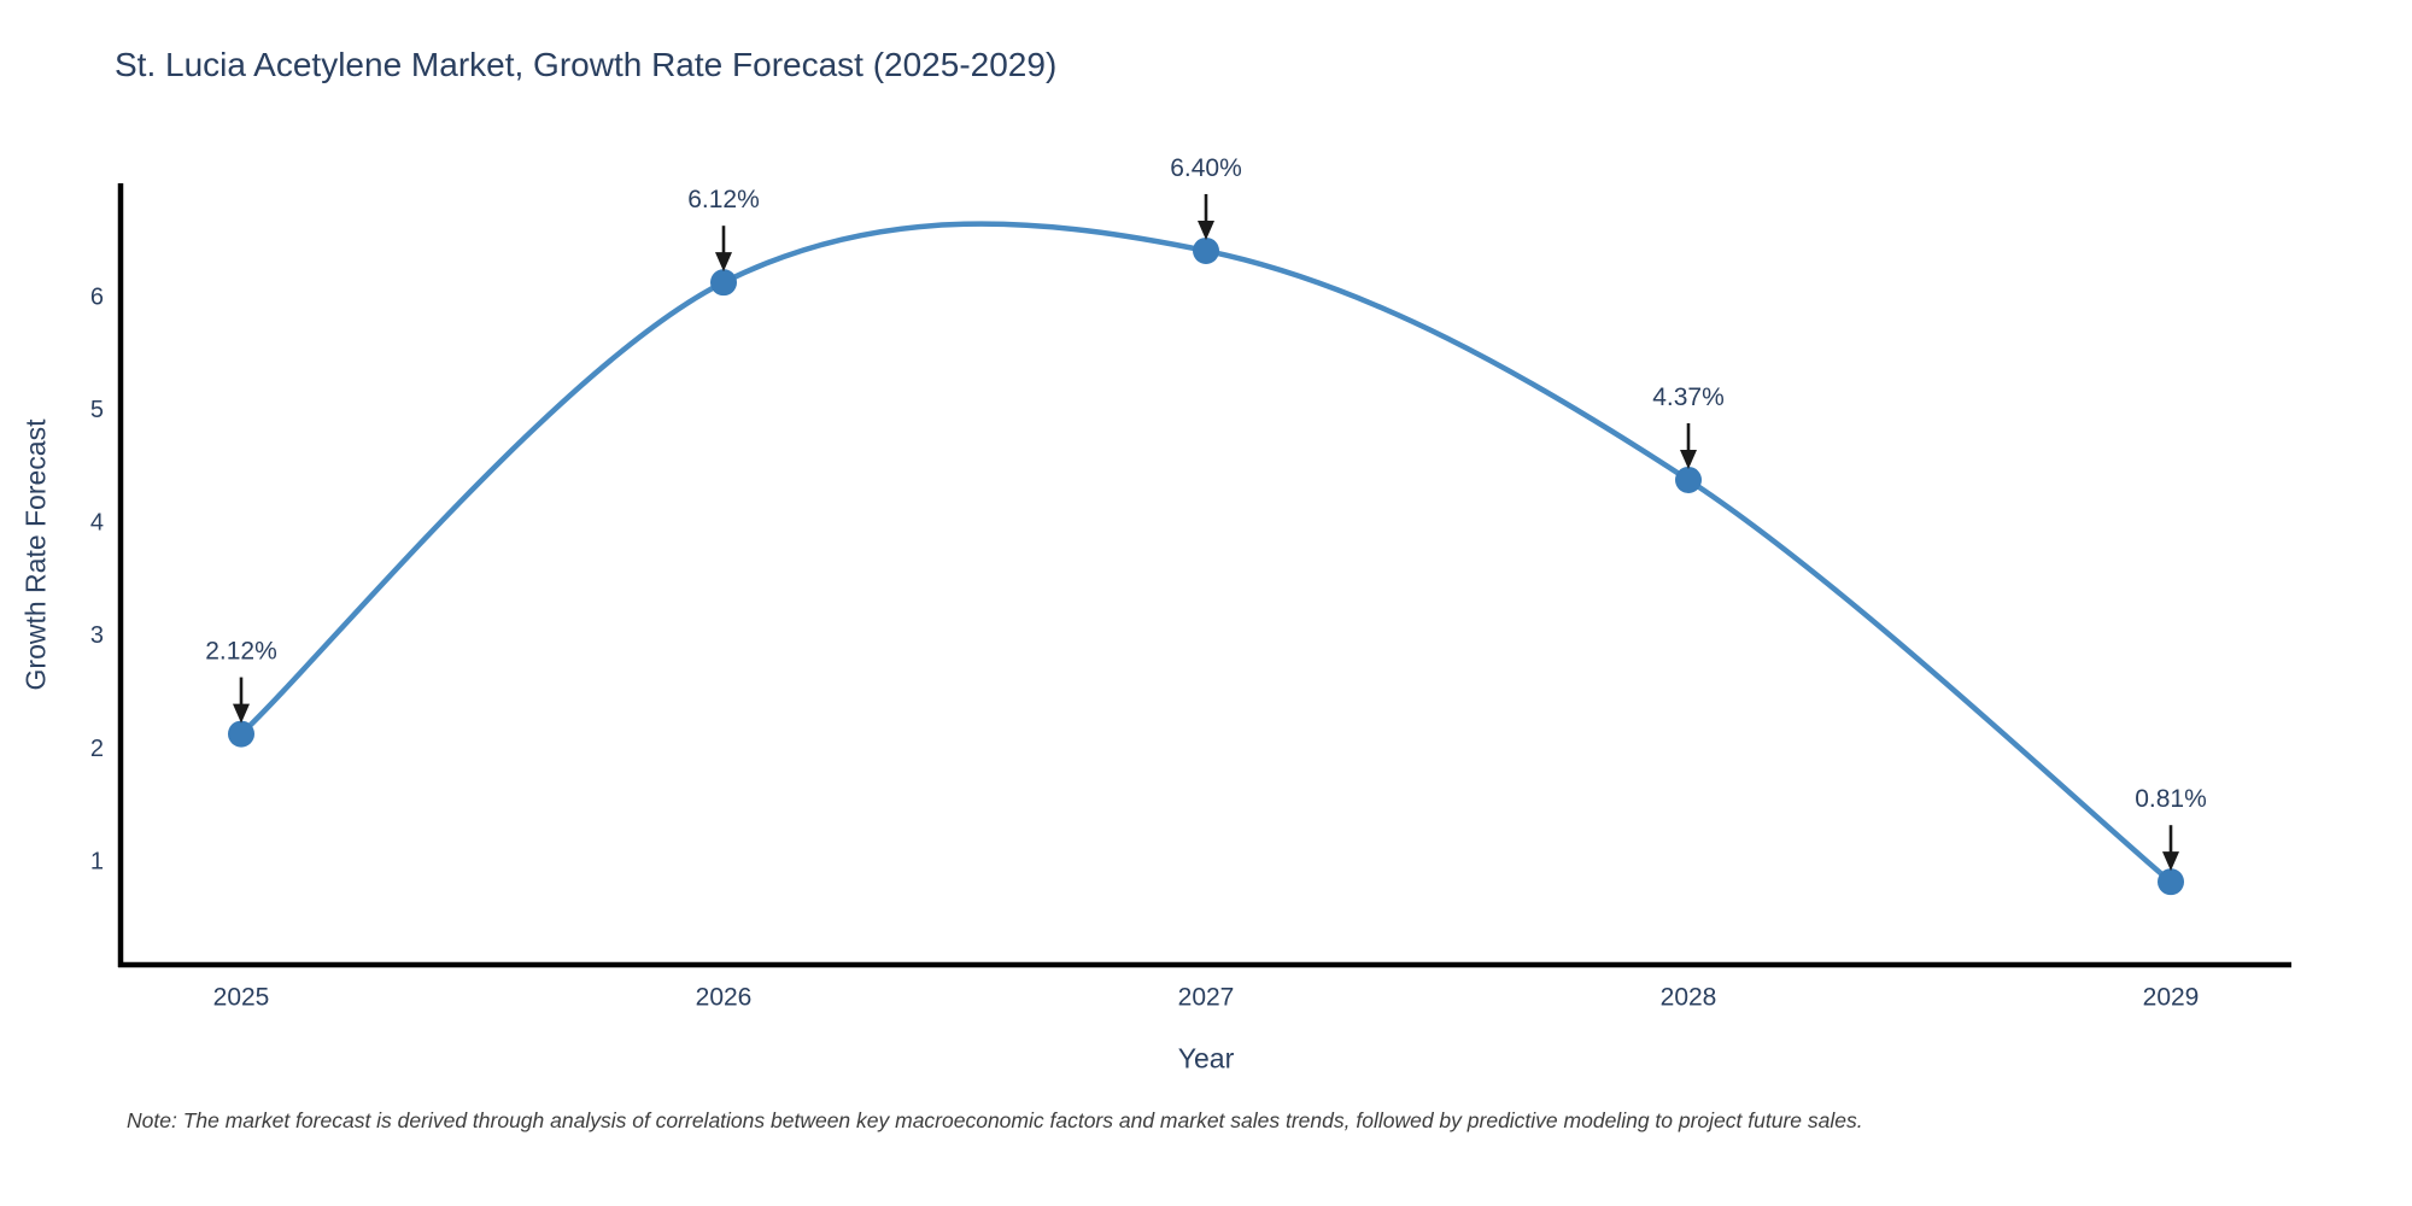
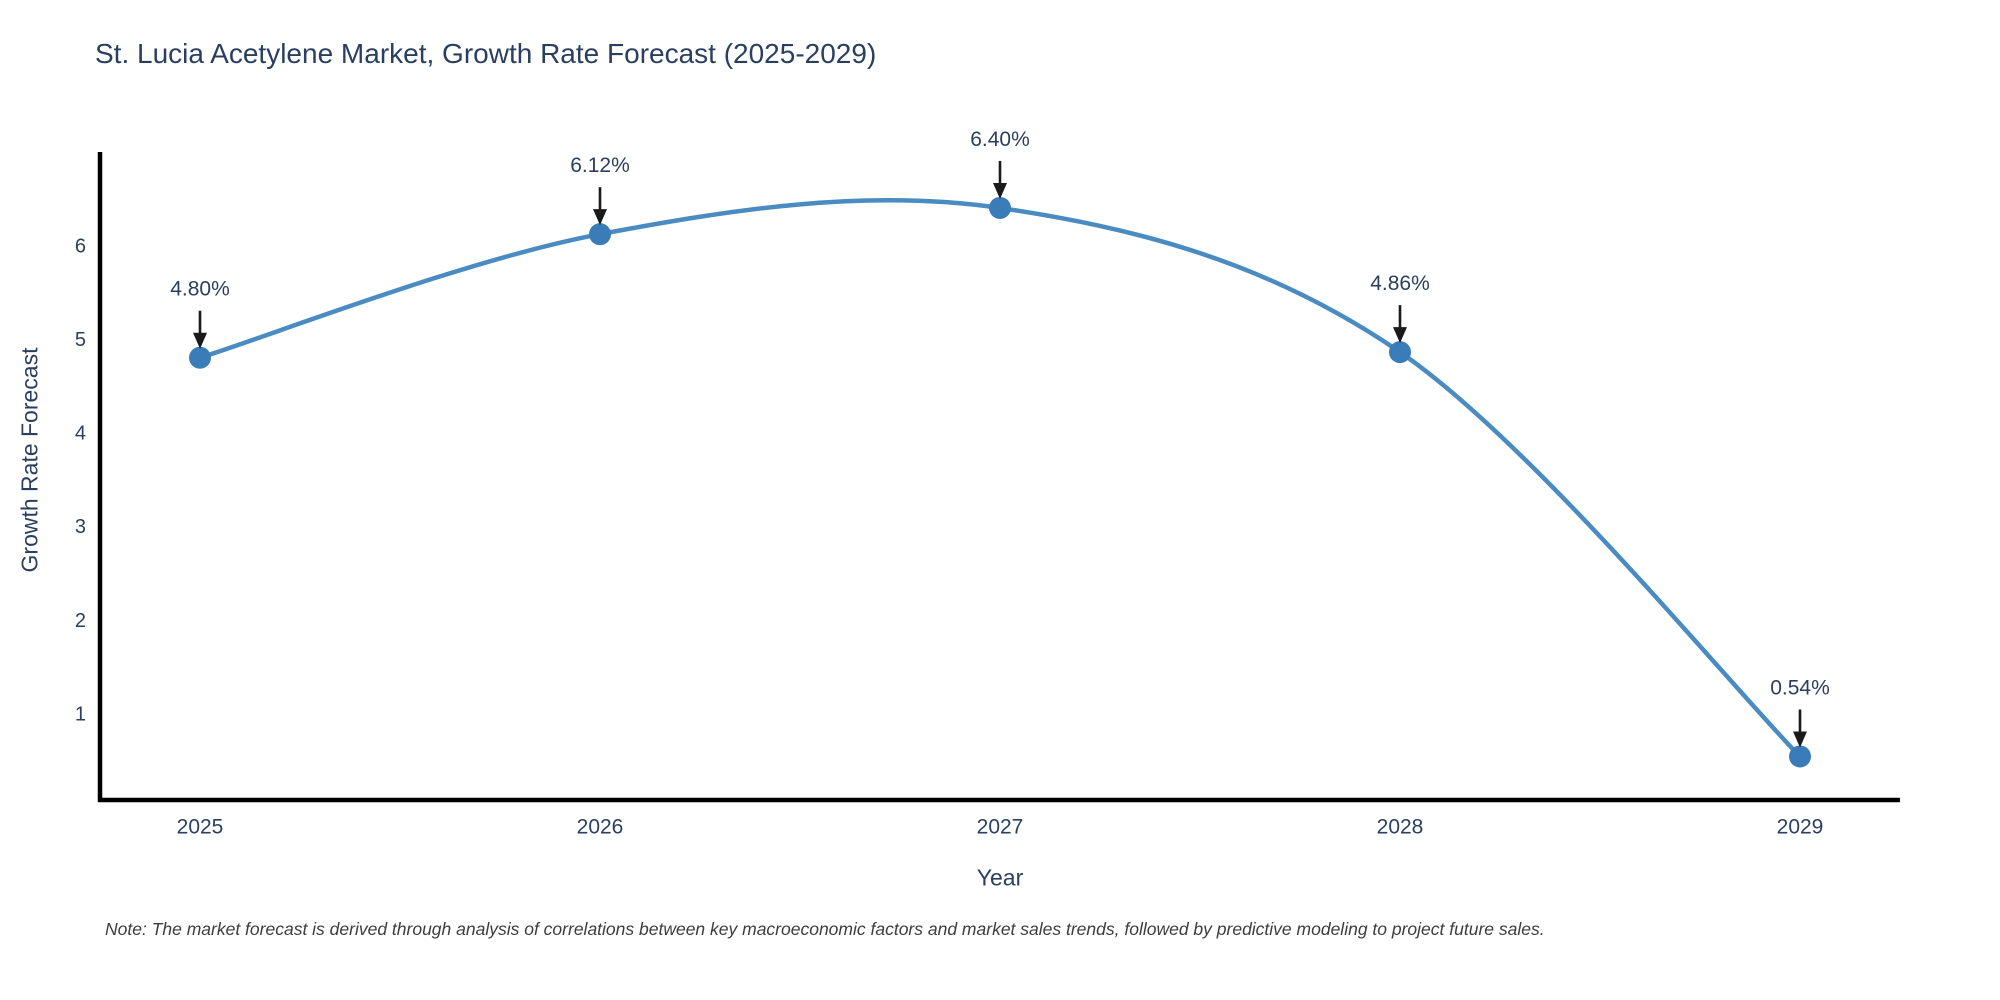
2025: 2.12% -> 4.80%
2028: 4.37% -> 4.86%
2029: 0.81% -> 0.54%
